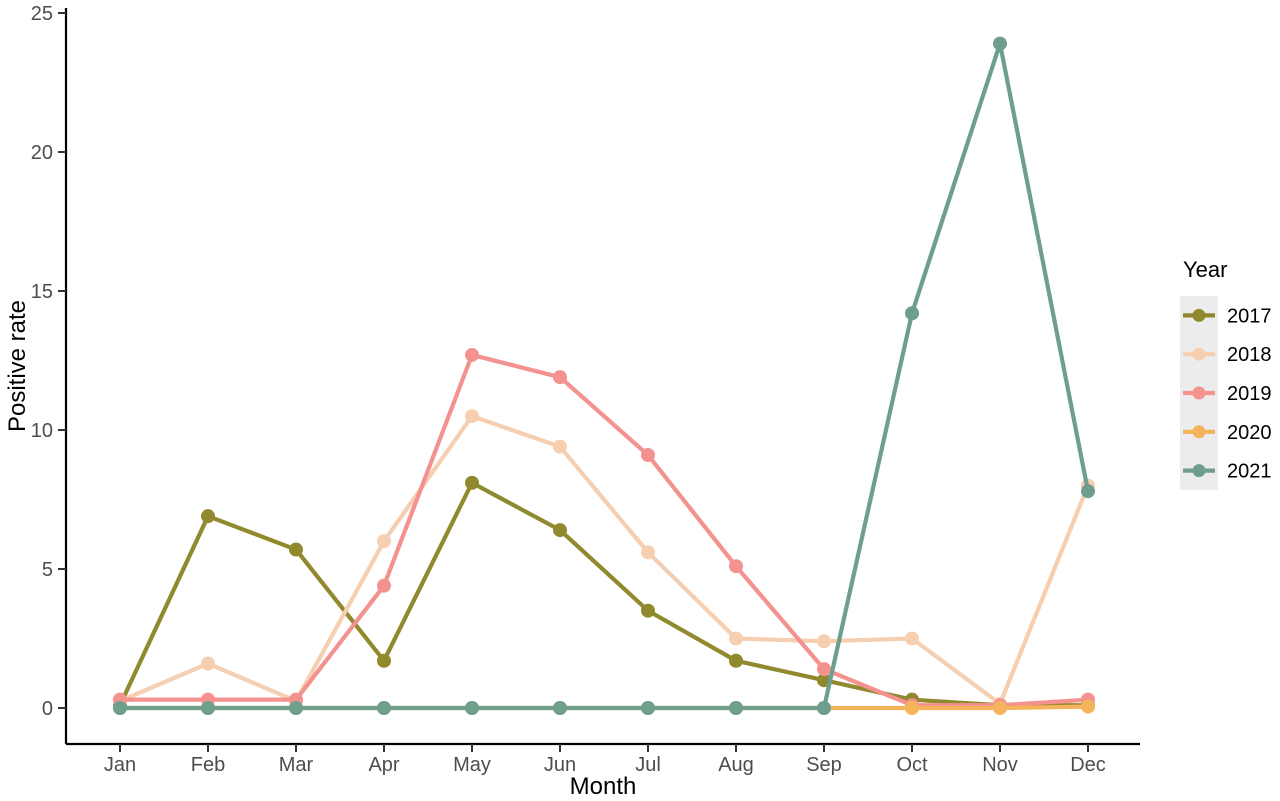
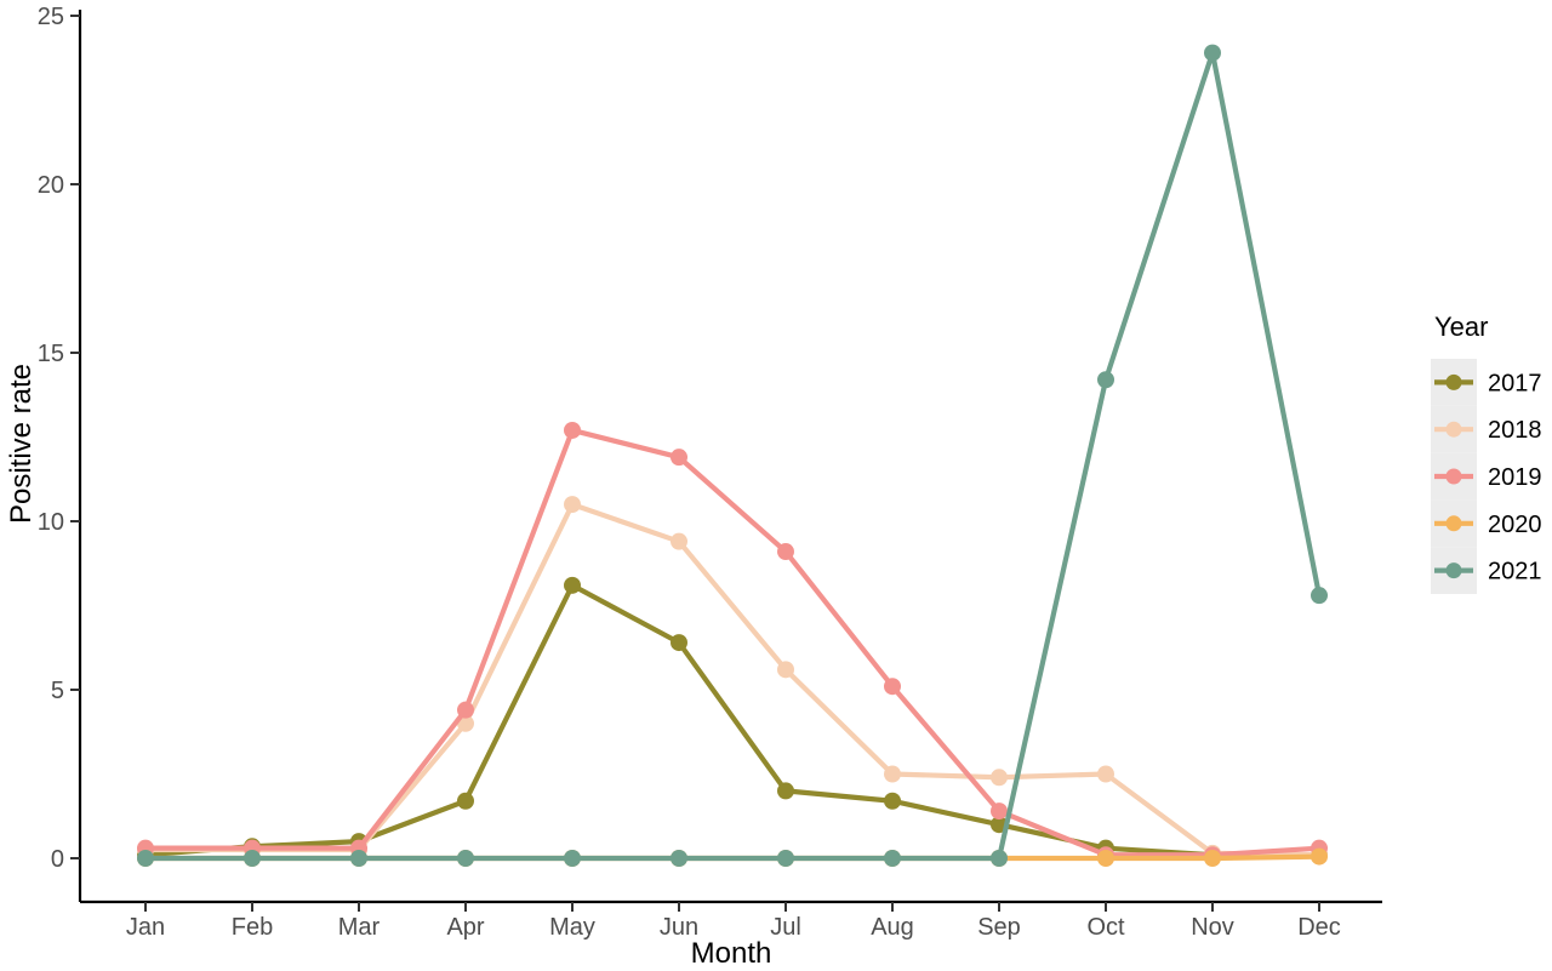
2017/Feb: 6.9 -> 0.3
2018/Feb: 1.6 -> 0.2
2017/Mar: 5.7 -> 0.5
2018/Apr: 6.0 -> 4.0
2017/Jul: 3.5 -> 2.0
2018/Dec: 8.0 -> 0.1
